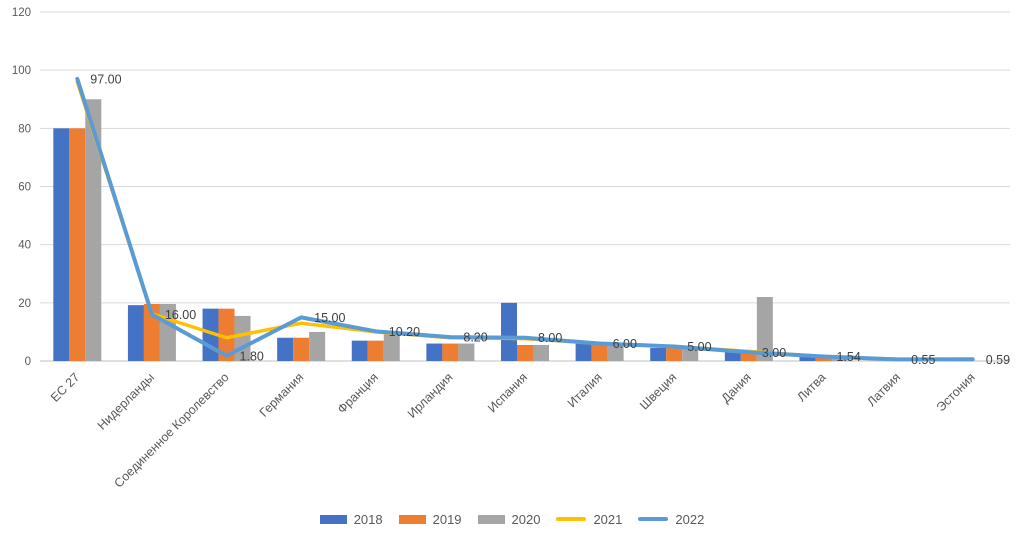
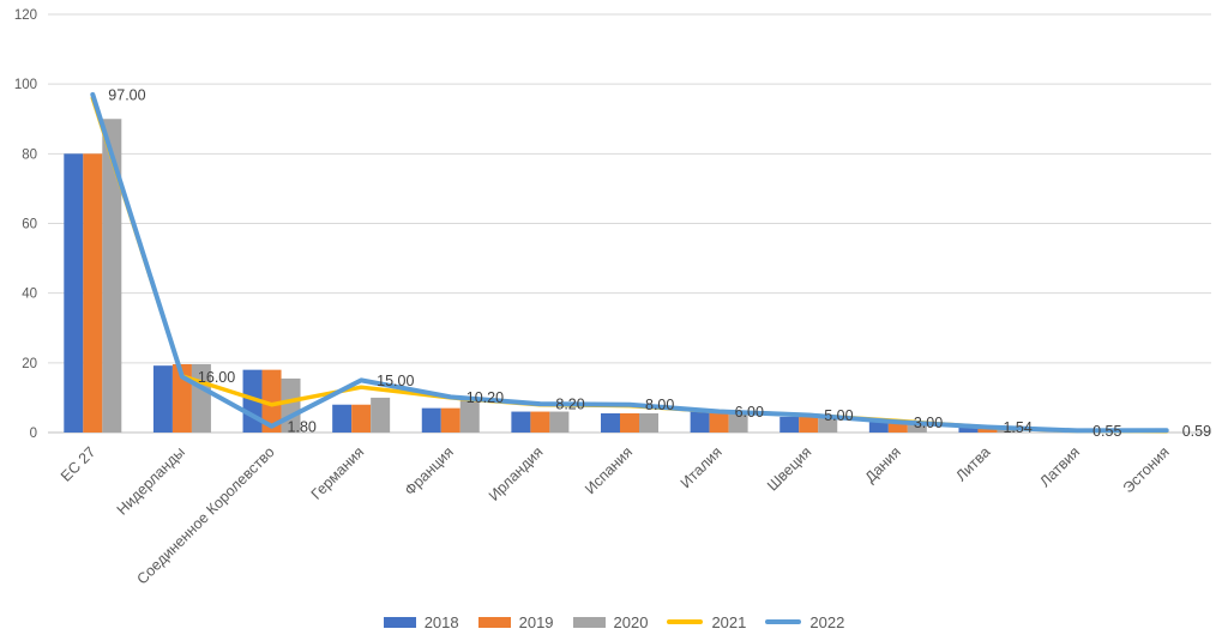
2018/Испания: 20 -> 6
2020/Дания: 22 -> 3
